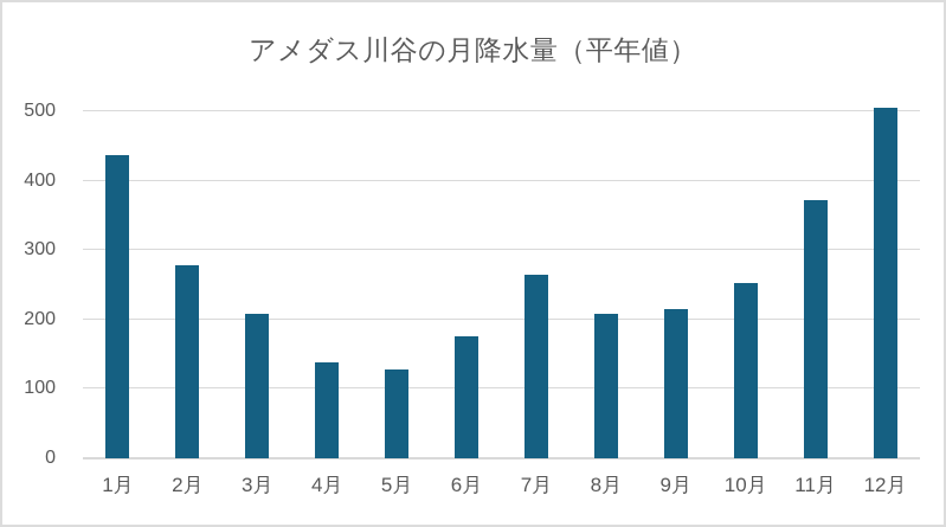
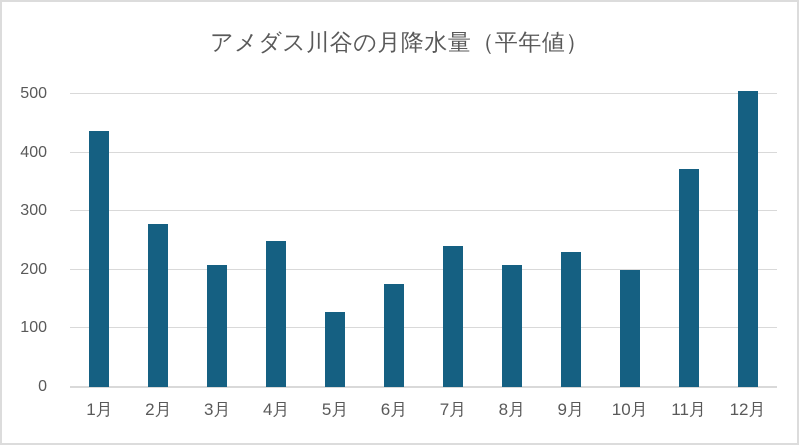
4月: 140 -> 250
7月: 260 -> 240
9月: 220 -> 230
10月: 250 -> 200
